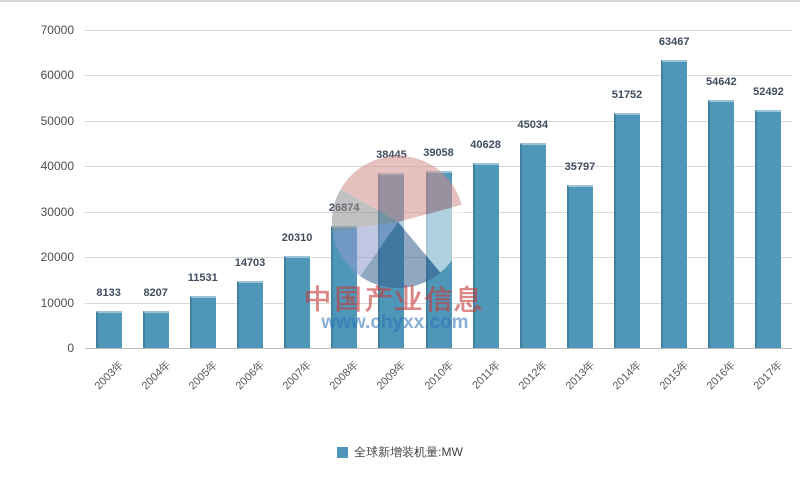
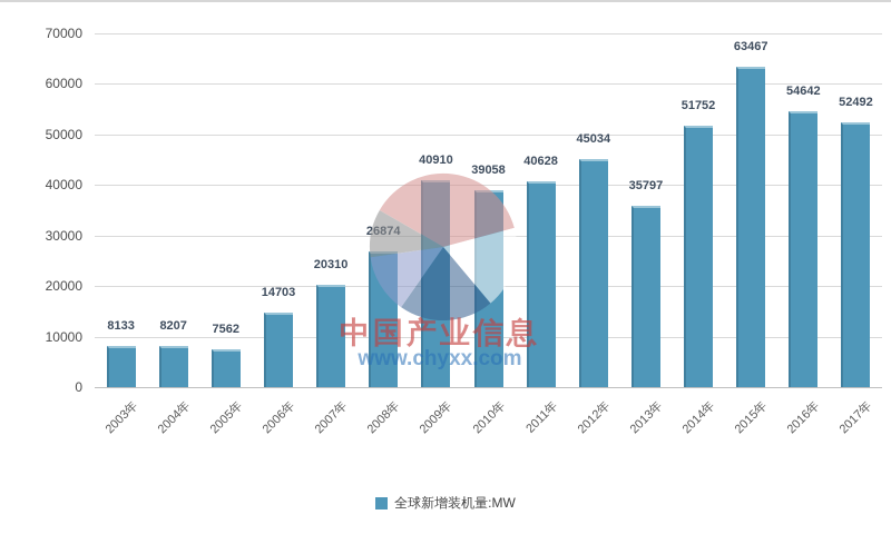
2005年: 11531 -> 7562
2009年: 38445 -> 40910
